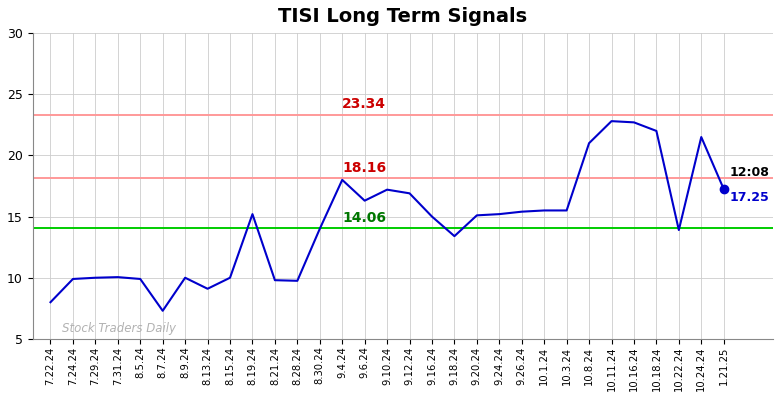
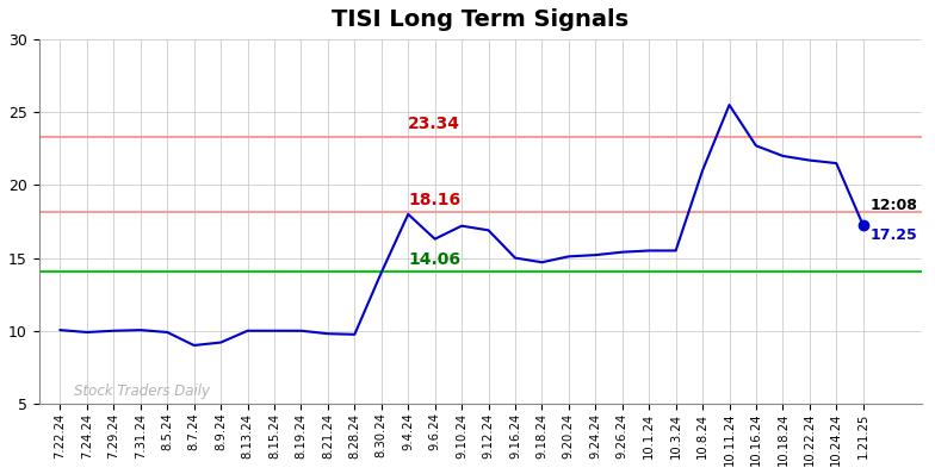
7.22.24: 8.0 -> 10.1
8.7.24: 7.3 -> 9.0
8.9.24: 10.0 -> 9.2
8.13.24: 9.1 -> 10.0
8.19.24: 15.2 -> 10.0
9.18.24: 13.4 -> 14.7
10.11.24: 22.8 -> 25.5
10.22.24: 13.9 -> 21.7
